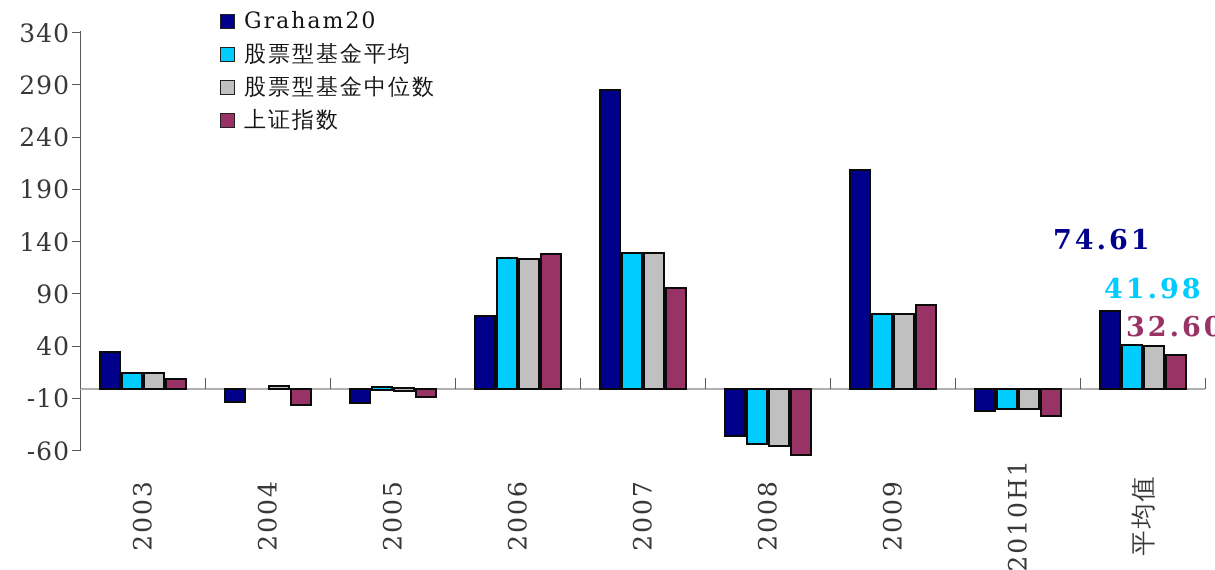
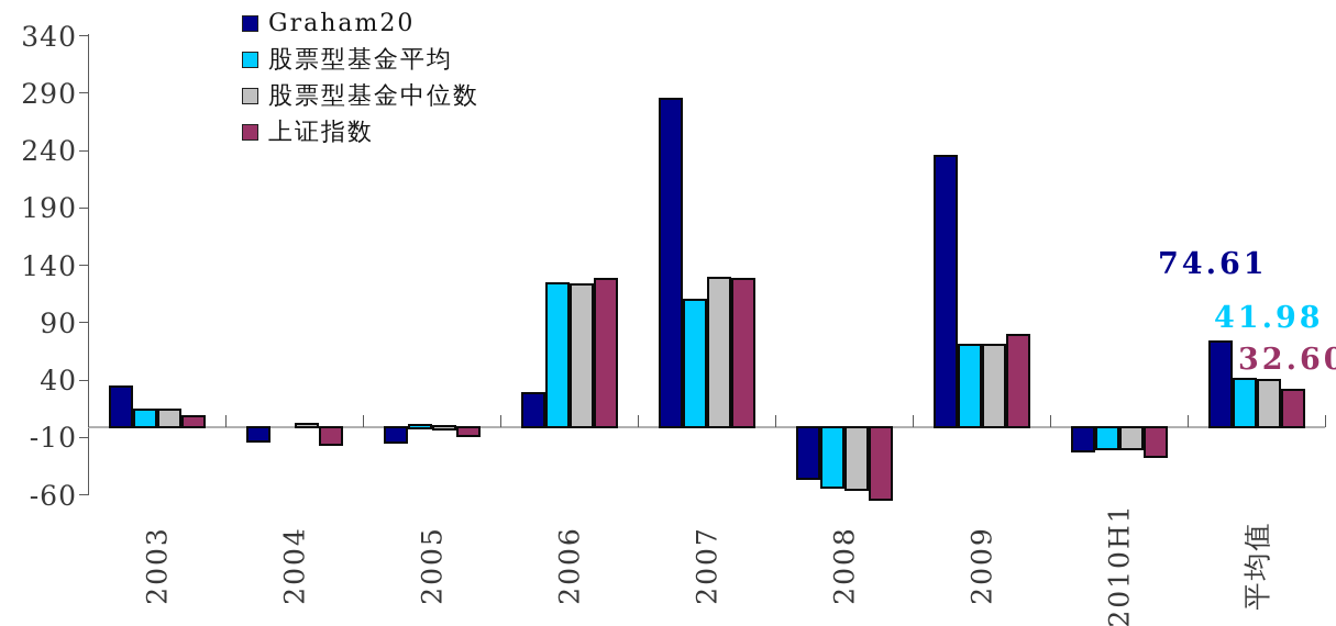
Graham20/2006: 70 -> 30
股票型基金平均/2007: 130 -> 111
上证指数/2007: 97 -> 129
Graham20/2009: 210 -> 236
